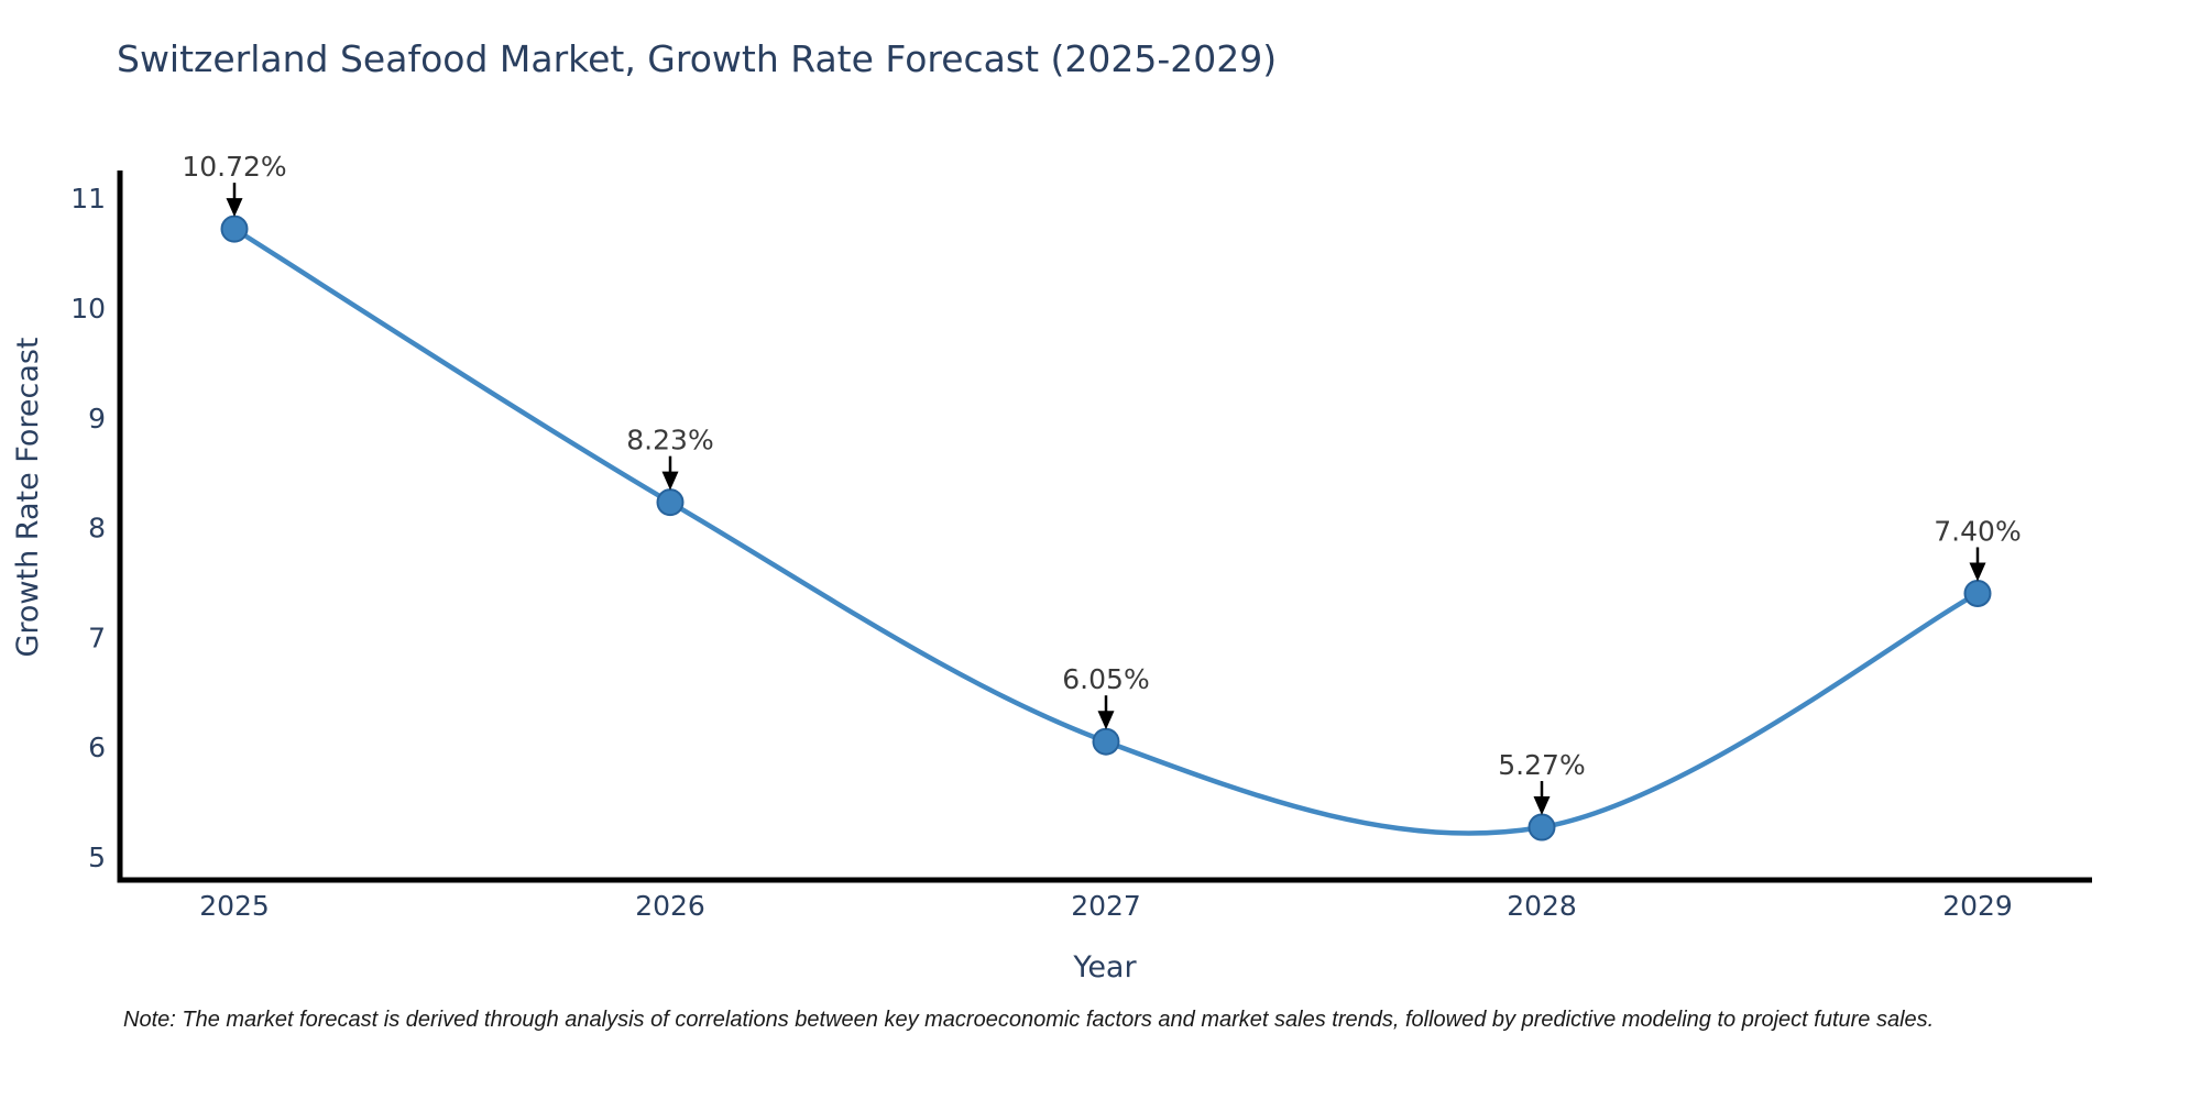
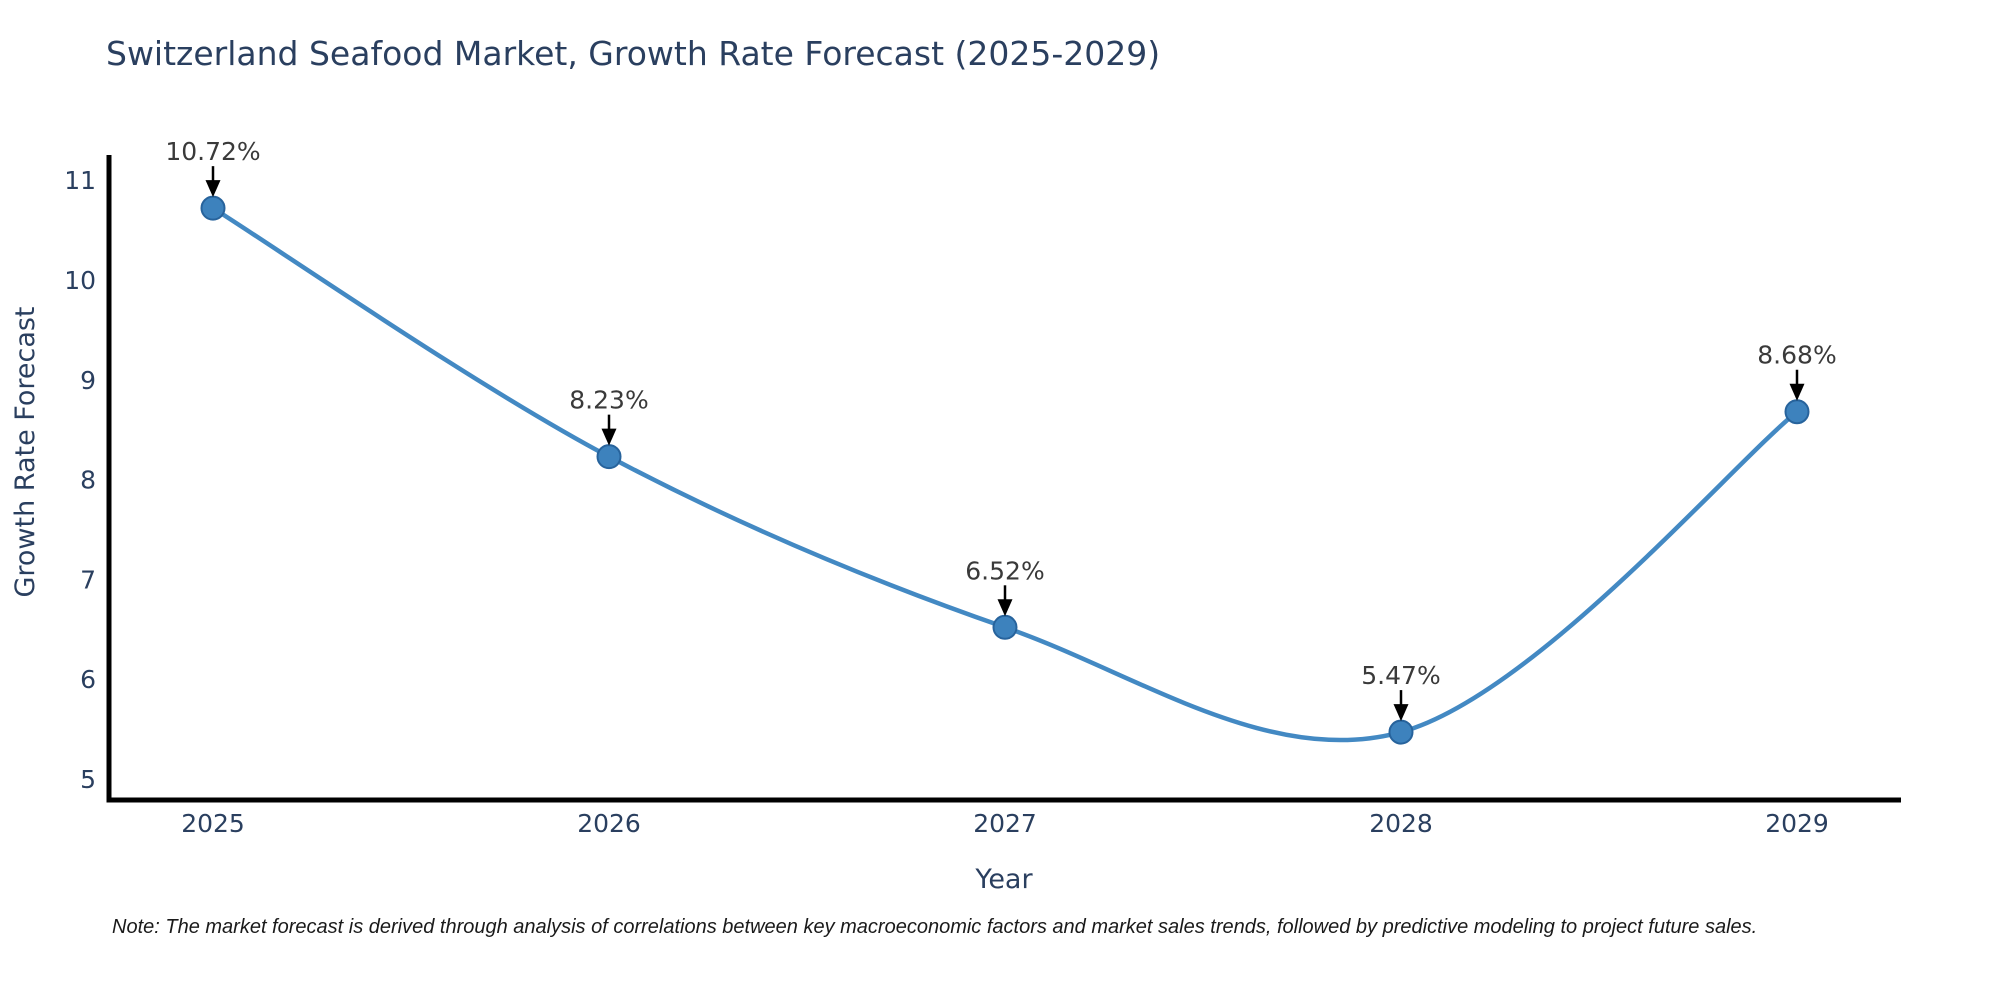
2027: 6.05% -> 6.52%
2028: 5.27% -> 5.47%
2029: 7.40% -> 8.68%
